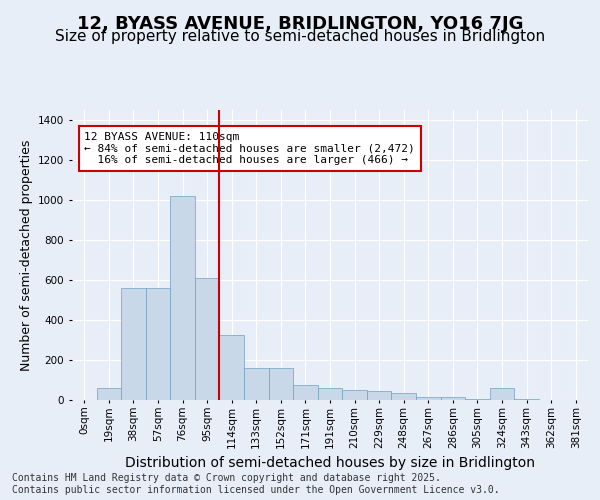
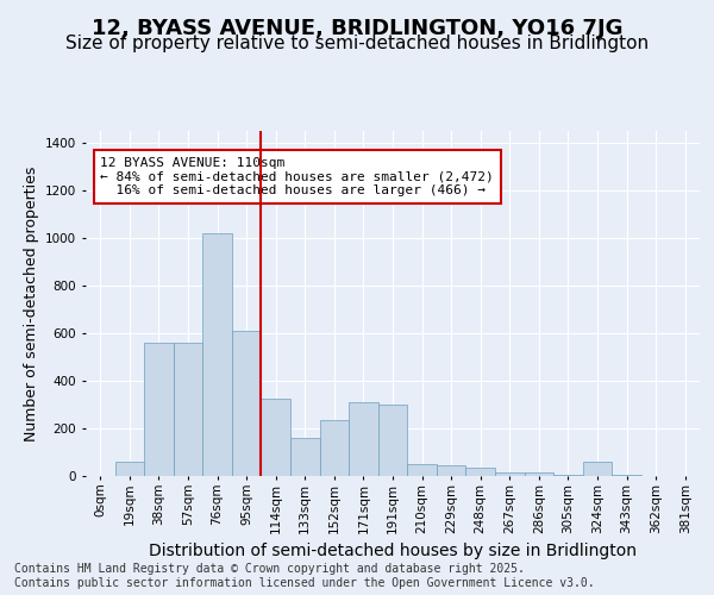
152sqm: 160 -> 235
171sqm: 75 -> 310
191sqm: 60 -> 300
